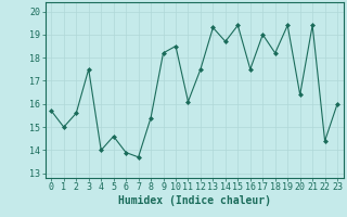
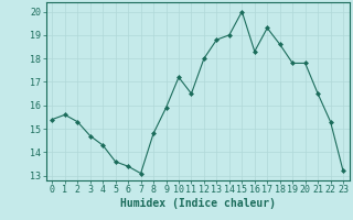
0: 15.7 -> 15.4
1: 15.0 -> 15.6
2: 15.6 -> 15.3
3: 17.5 -> 14.7
4: 14.0 -> 14.3
5: 14.6 -> 13.6
6: 13.9 -> 13.4
7: 13.7 -> 13.1
8: 15.4 -> 14.8
9: 18.2 -> 15.9
10: 18.5 -> 17.2
11: 16.1 -> 16.5
12: 17.5 -> 18.0
13: 19.3 -> 18.8
14: 18.7 -> 19.0
15: 19.4 -> 20.0
16: 17.5 -> 18.3
17: 19.0 -> 19.3
18: 18.2 -> 18.6
19: 19.4 -> 17.8
20: 16.4 -> 17.8
21: 19.4 -> 16.5
22: 14.4 -> 15.3
23: 16.0 -> 13.2
